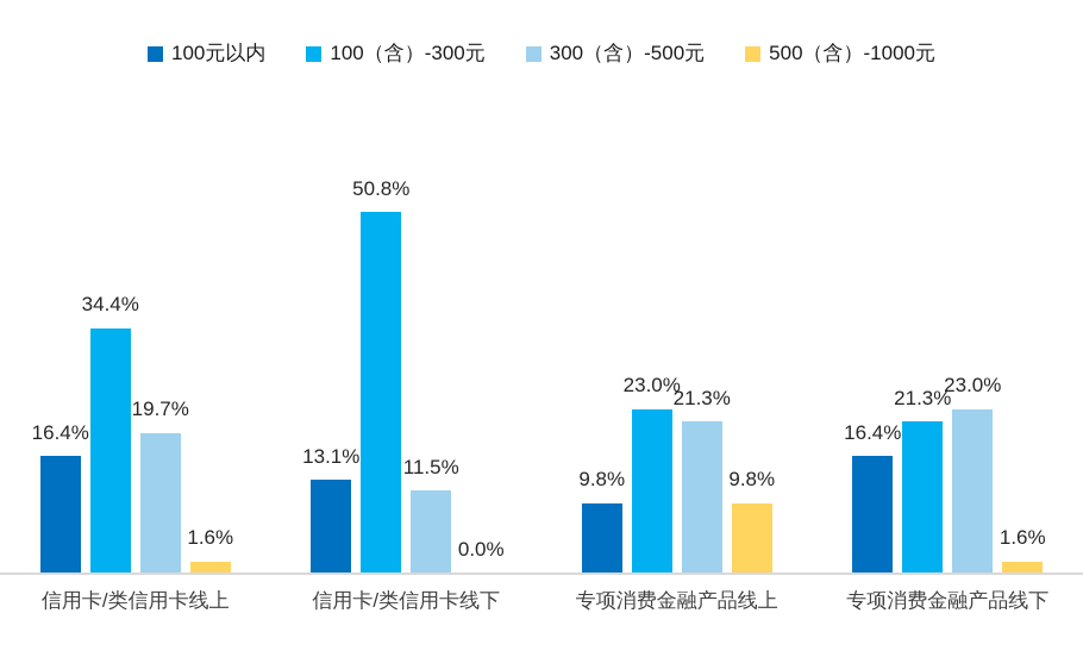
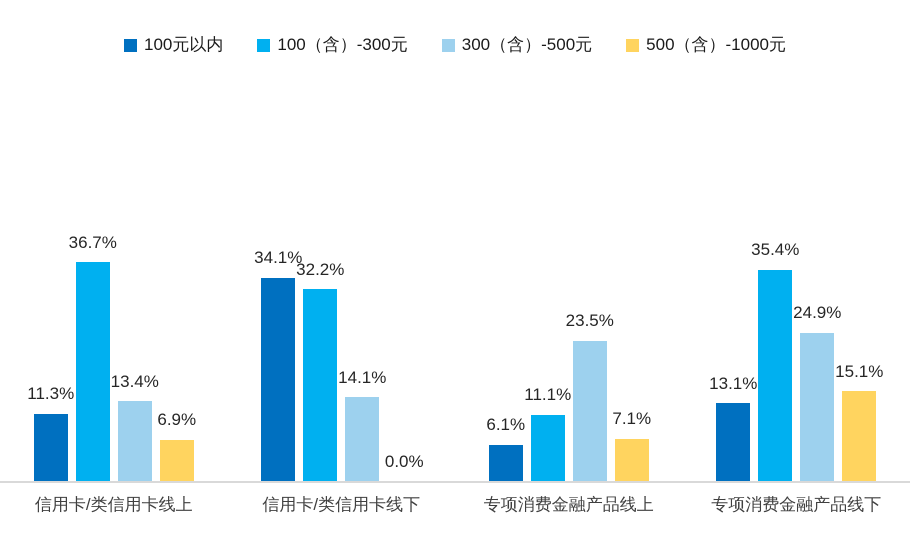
100元以内/信用卡/类信用卡线上: 16.4% -> 11.3%
100（含）-300元/信用卡/类信用卡线上: 34.4% -> 36.7%
300（含）-500元/信用卡/类信用卡线上: 19.7% -> 13.4%
500（含）-1000元/信用卡/类信用卡线上: 1.6% -> 6.9%
100元以内/信用卡/类信用卡线下: 13.1% -> 34.1%
100（含）-300元/信用卡/类信用卡线下: 50.8% -> 32.2%
300（含）-500元/信用卡/类信用卡线下: 11.5% -> 14.1%
100元以内/专项消费金融产品线上: 9.8% -> 6.1%
100（含）-300元/专项消费金融产品线上: 23.0% -> 11.1%
300（含）-500元/专项消费金融产品线上: 21.3% -> 23.5%
500（含）-1000元/专项消费金融产品线上: 9.8% -> 7.1%
100元以内/专项消费金融产品线下: 16.4% -> 13.1%
100（含）-300元/专项消费金融产品线下: 21.3% -> 35.4%
300（含）-500元/专项消费金融产品线下: 23.0% -> 24.9%
500（含）-1000元/专项消费金融产品线下: 1.6% -> 15.1%
